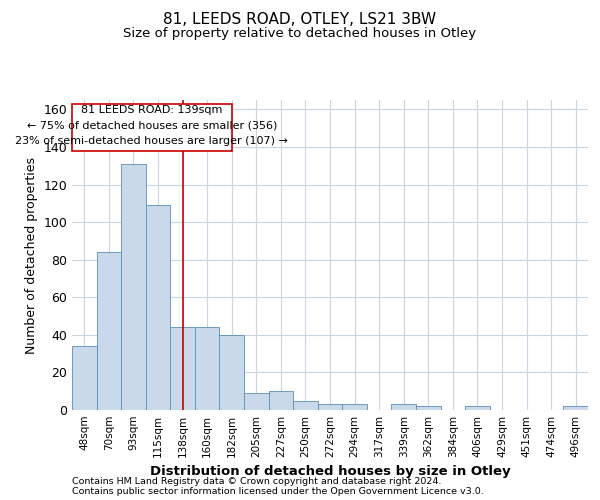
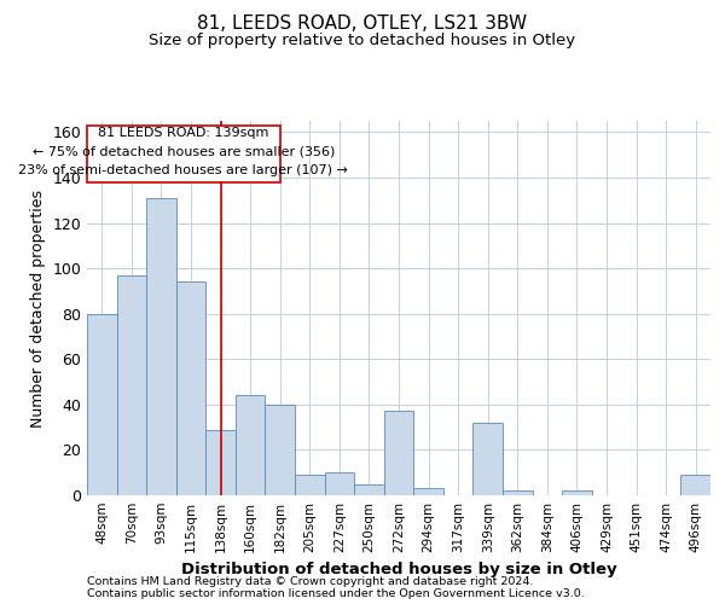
48sqm: 34 -> 80
70sqm: 84 -> 97
115sqm: 109 -> 94
138sqm: 44 -> 29
272sqm: 3 -> 37
339sqm: 3 -> 32
496sqm: 2 -> 9
